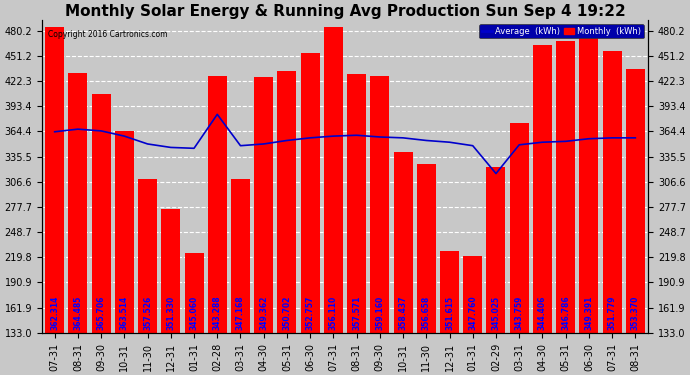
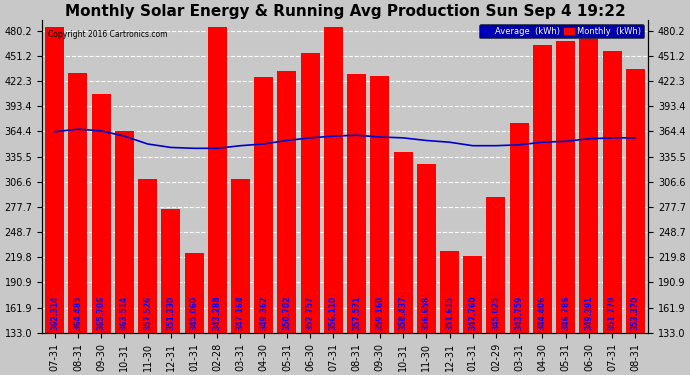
Monthly (kWh)/02-28: 428 -> 484
Average (kWh)/02-28: 384 -> 345
Monthly (kWh)/02-29: 324 -> 289
Average (kWh)/02-29: 316 -> 348
